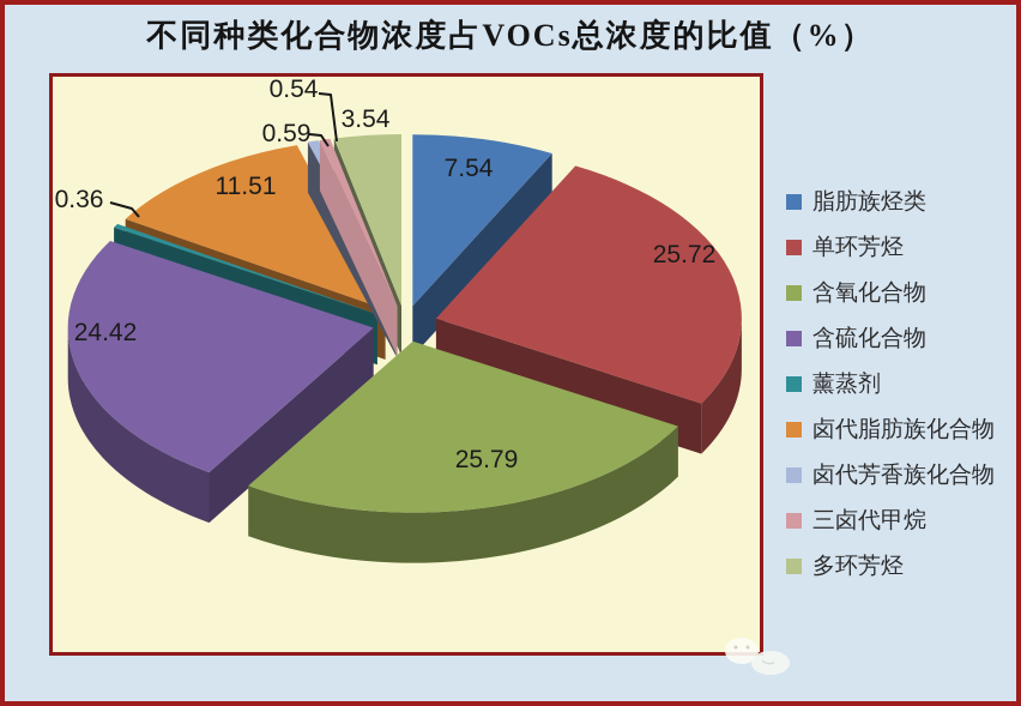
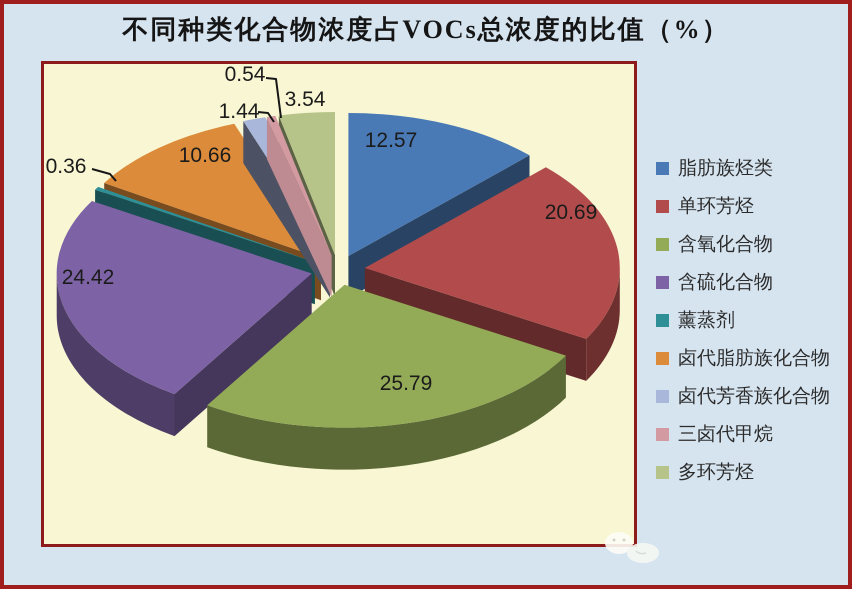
脂肪族烃类: 7.54 -> 12.57
单环芳烃: 25.72 -> 20.69
卤代脂肪族化合物: 11.51 -> 10.66
卤代芳香族化合物: 0.59 -> 1.44
